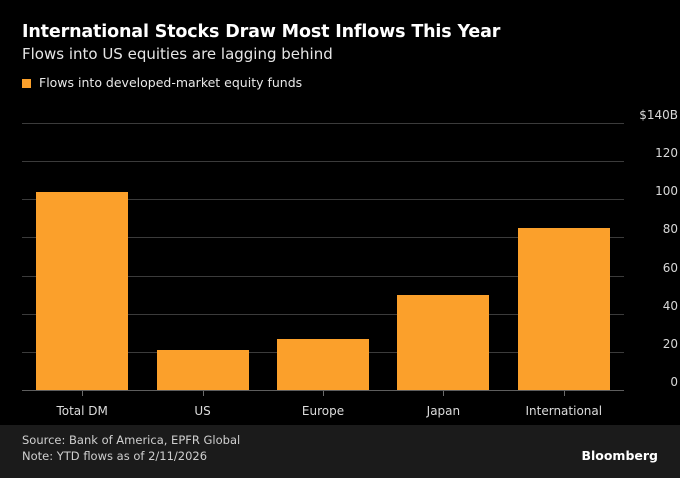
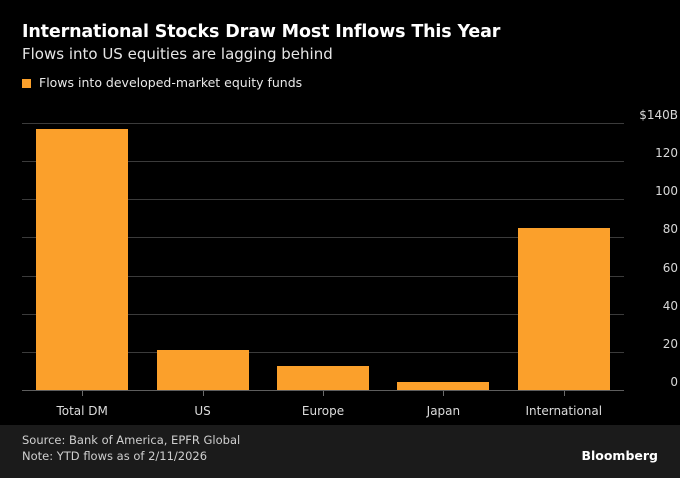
Total DM: $104B -> $137B
Europe: $27B -> $12B
Japan: $50B -> $4B
